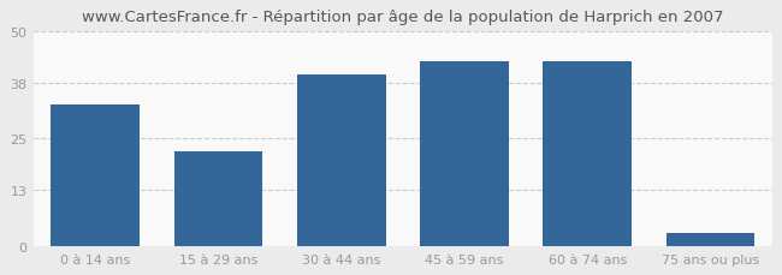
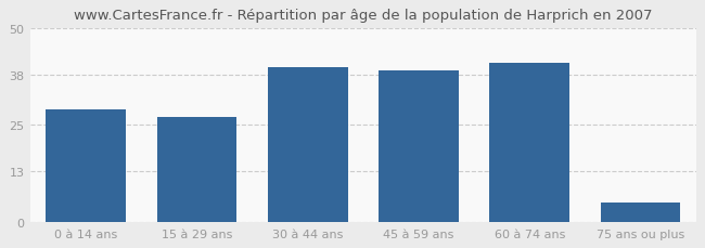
0 à 14 ans: 33 -> 29
15 à 29 ans: 22 -> 27
45 à 59 ans: 43 -> 39
60 à 74 ans: 43 -> 41
75 ans ou plus: 3 -> 5
